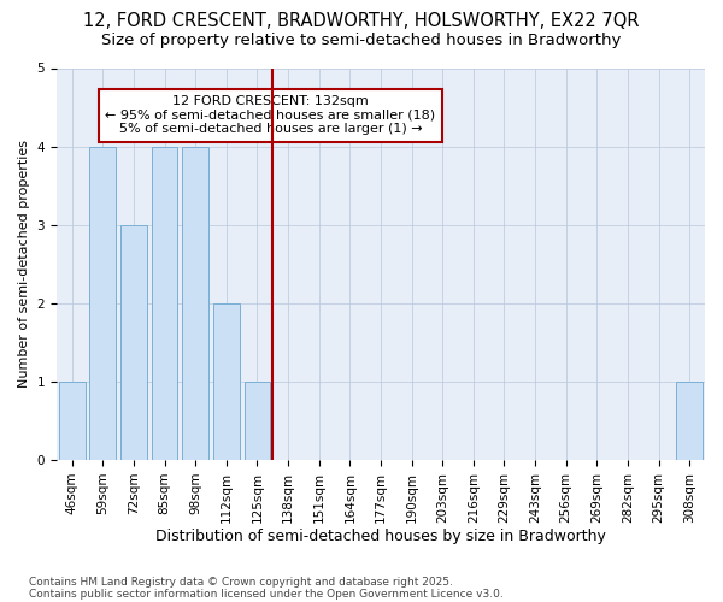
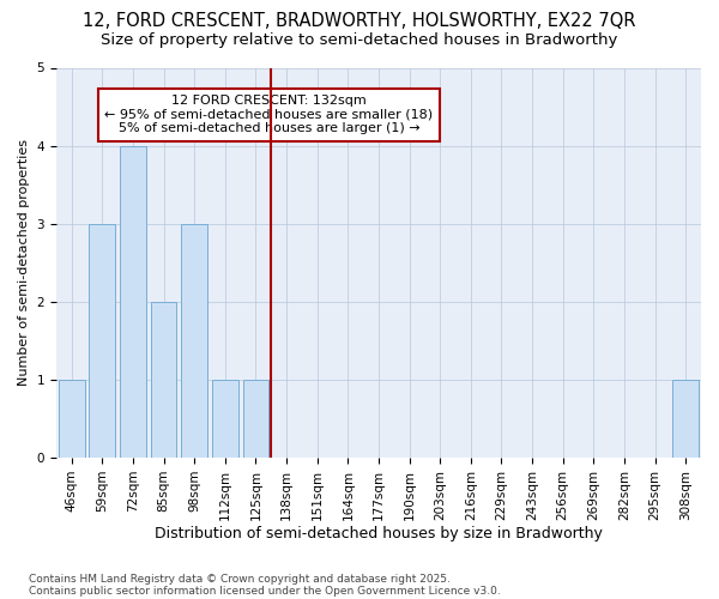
59sqm: 4 -> 3
72sqm: 3 -> 4
85sqm: 4 -> 2
98sqm: 4 -> 3
112sqm: 2 -> 1
